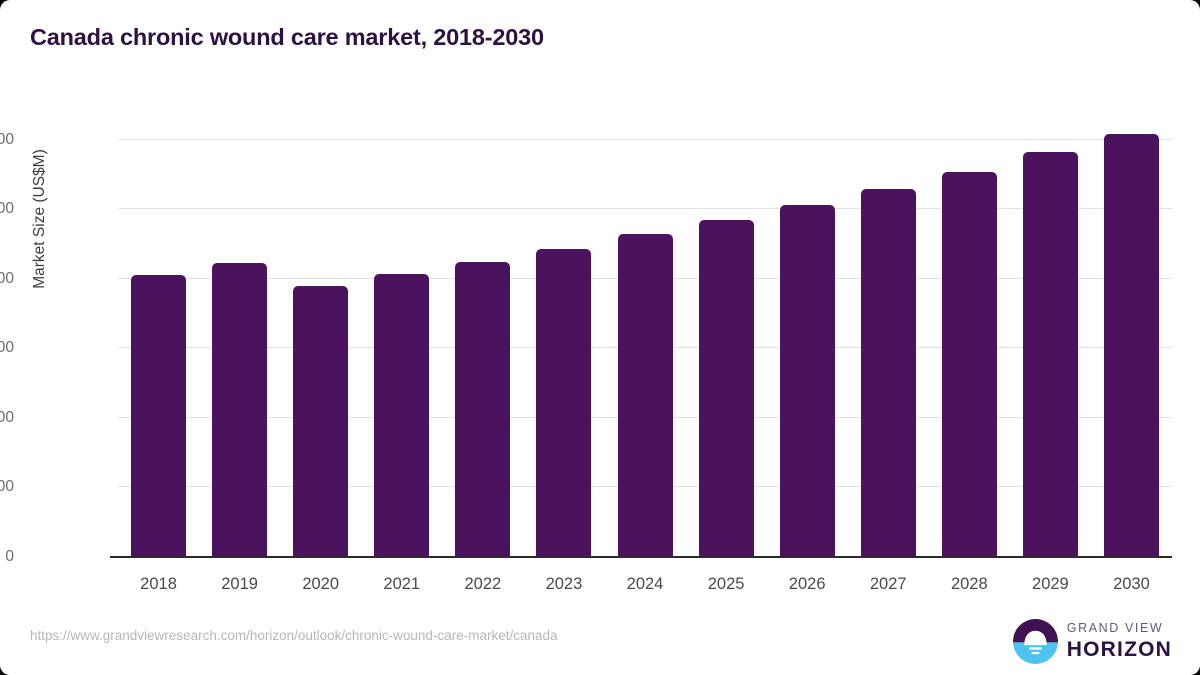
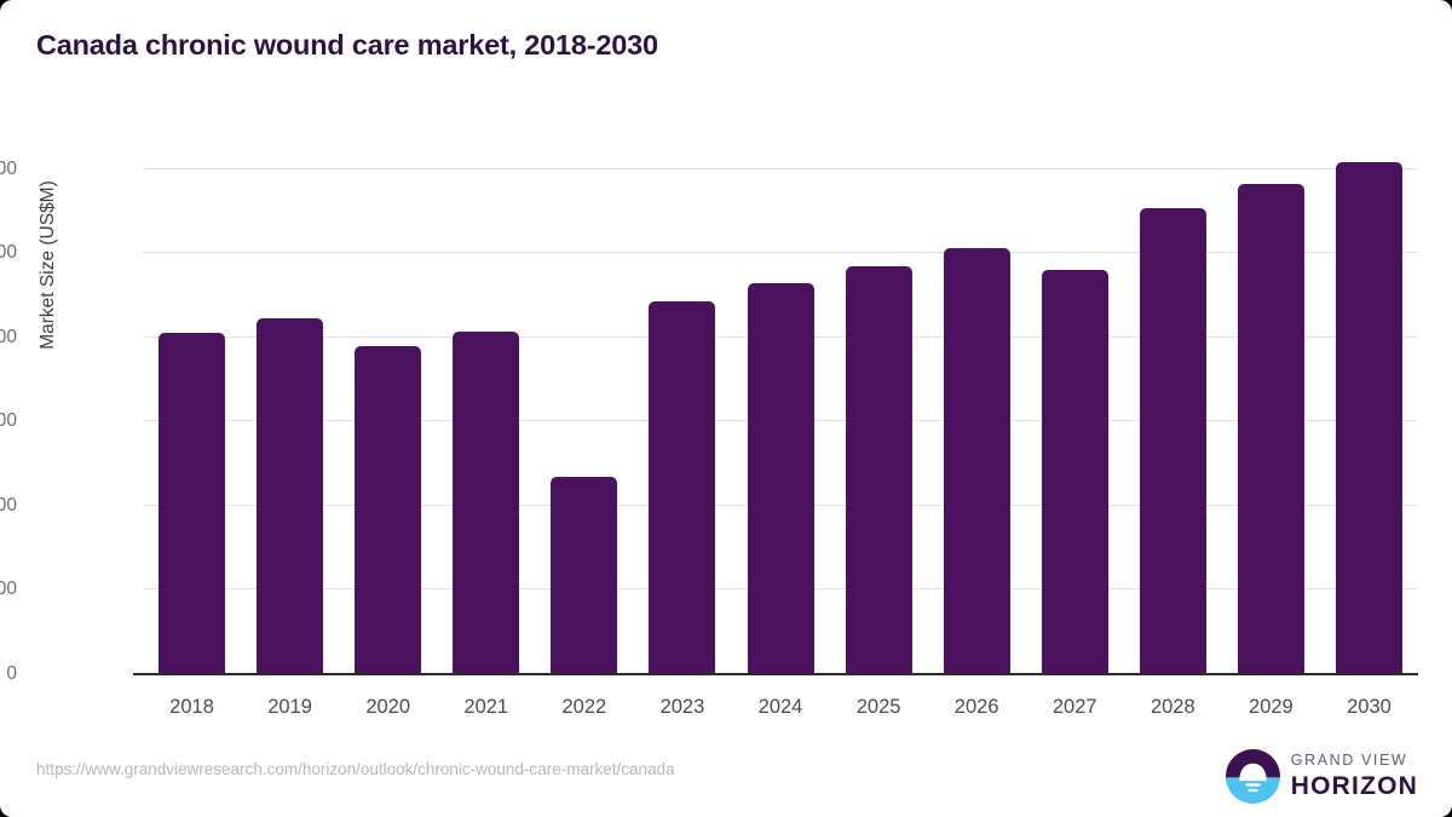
2022: 850 -> 470
2027: 1060 -> 960
